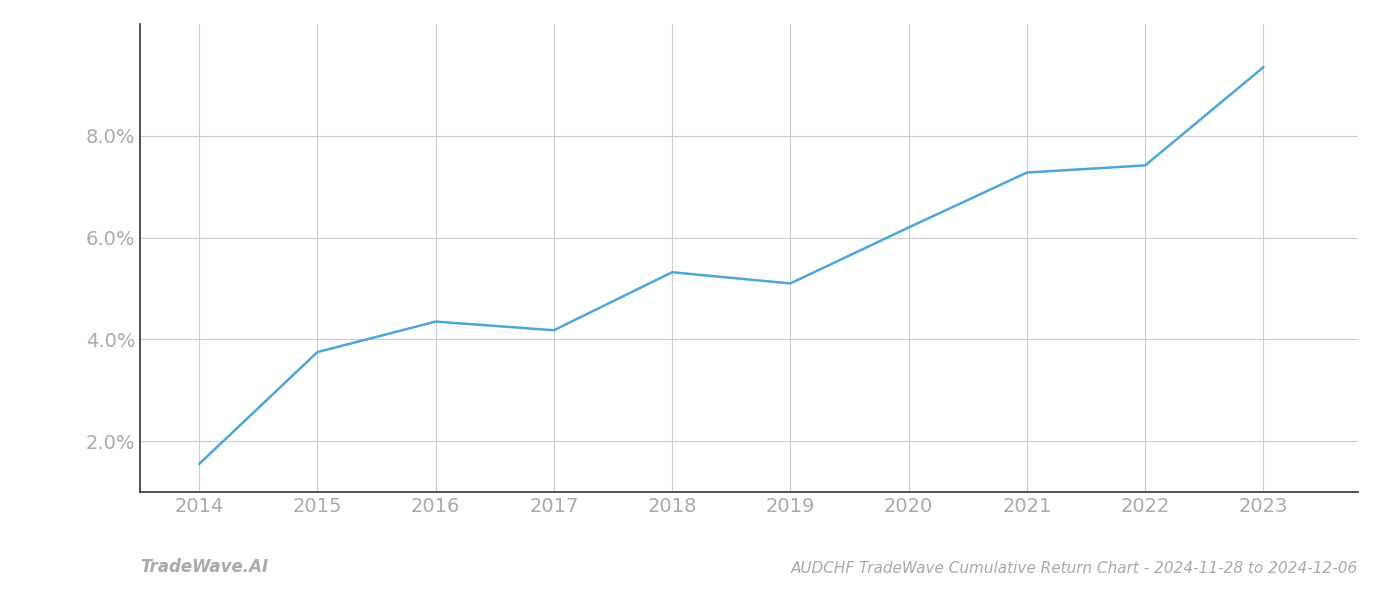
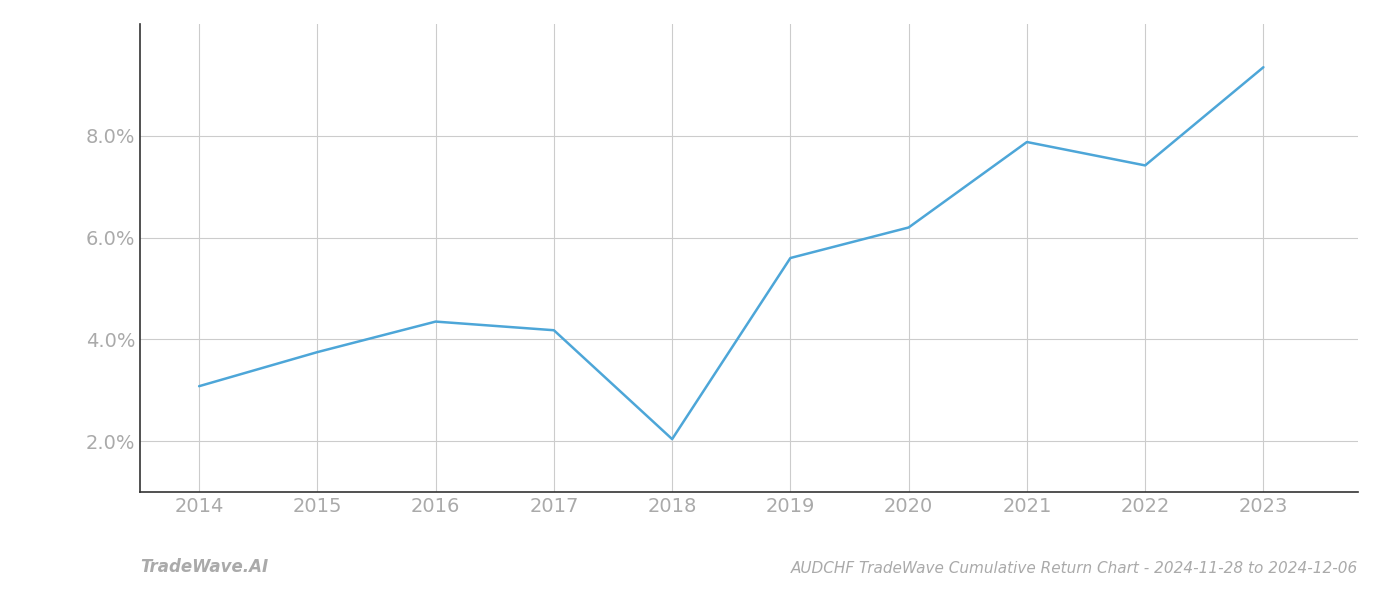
2014: 1.55% -> 3.08%
2018: 5.32% -> 2.04%
2019: 5.10% -> 5.60%
2021: 7.28% -> 7.88%
